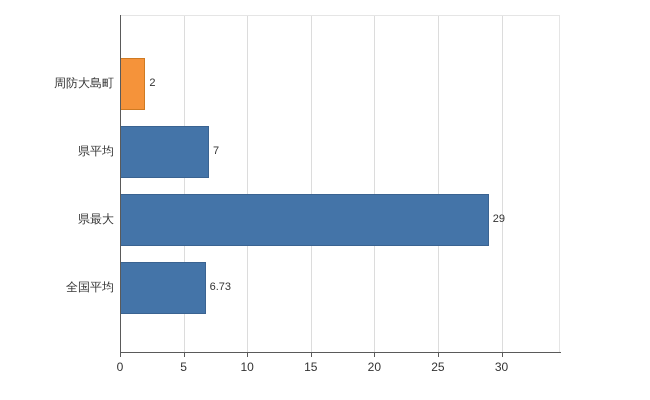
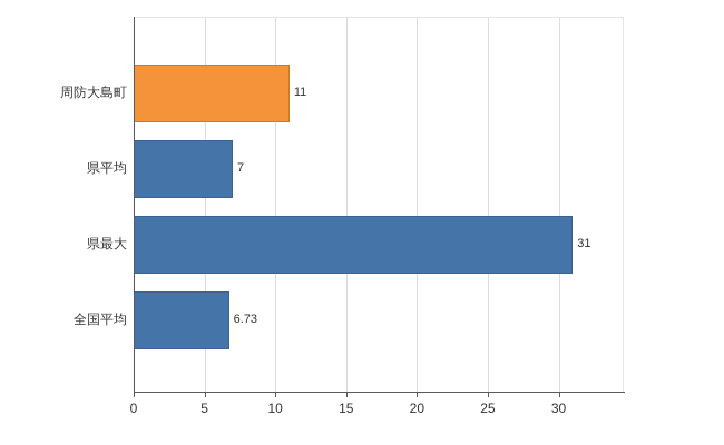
周防大島町: 2 -> 11
県最大: 29 -> 31
